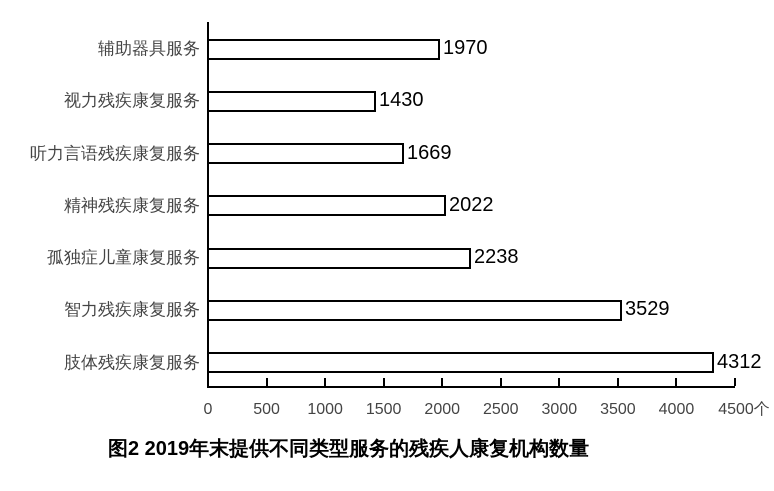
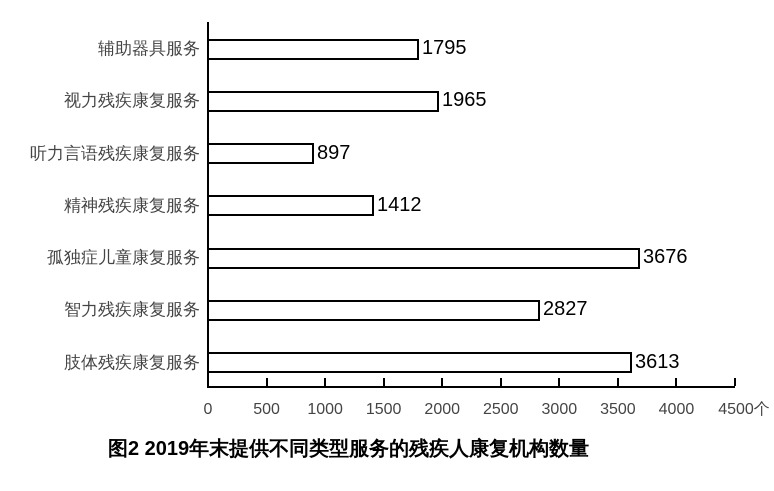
辅助器具服务: 1970 -> 1795
视力残疾康复服务: 1430 -> 1965
听力言语残疾康复服务: 1669 -> 897
精神残疾康复服务: 2022 -> 1412
孤独症儿童康复服务: 2238 -> 3676
智力残疾康复服务: 3529 -> 2827
肢体残疾康复服务: 4312 -> 3613
